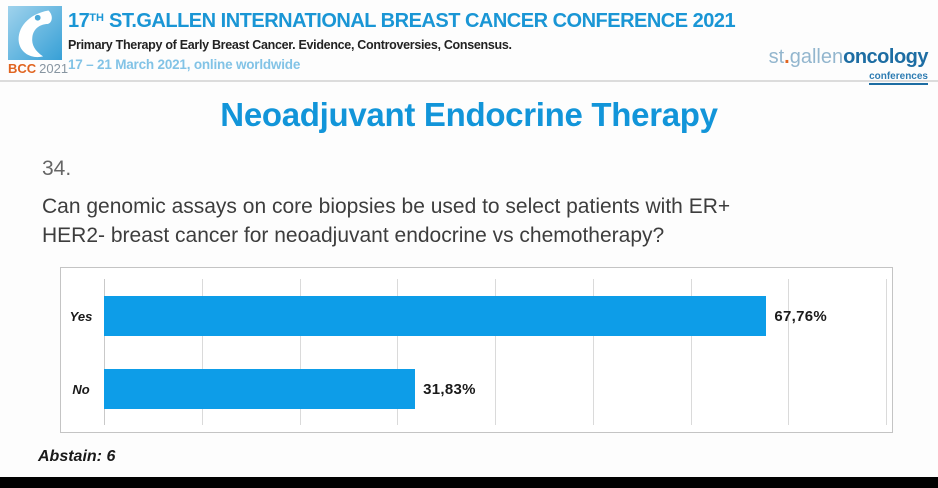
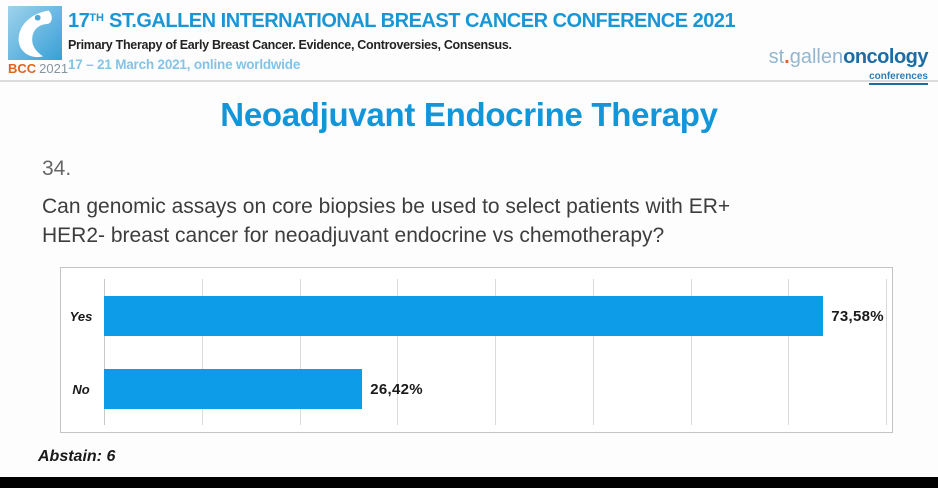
Yes: 67,76% -> 73,58%
No: 31,83% -> 26,42%
